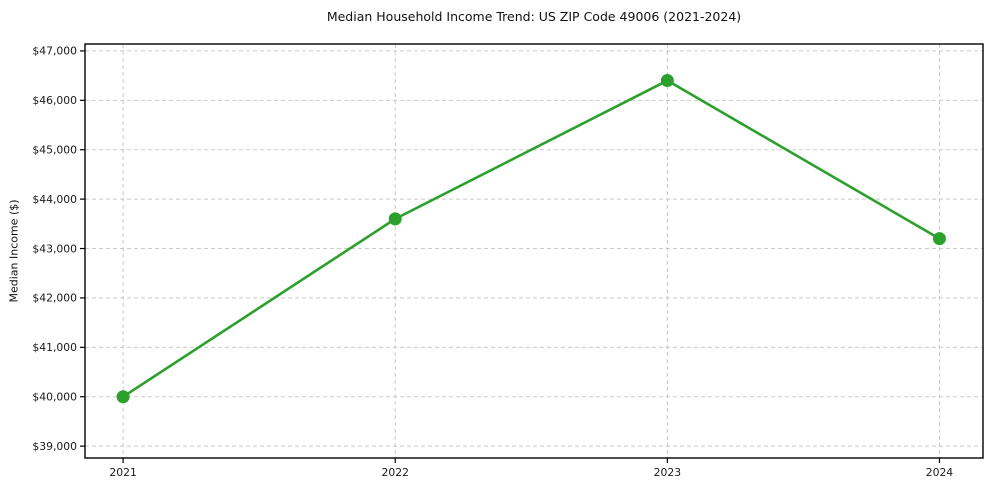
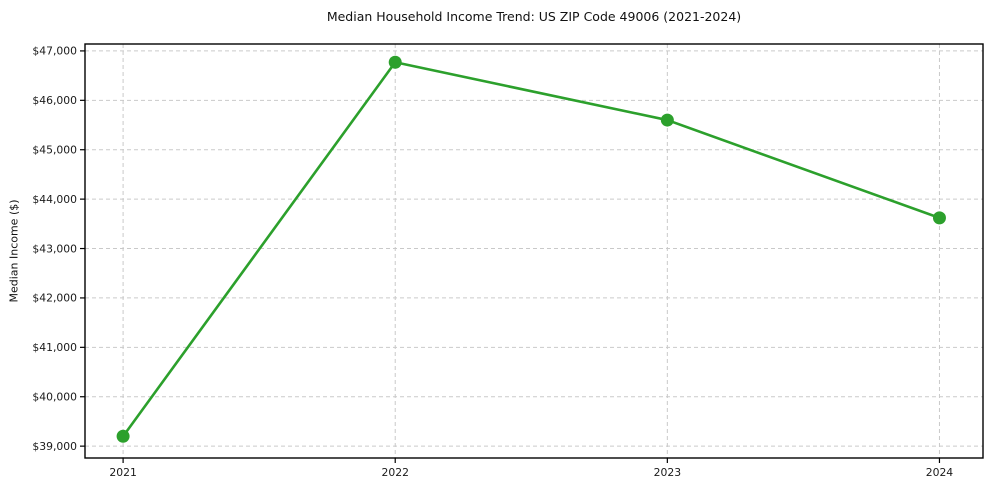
2021: $40000 -> $39200
2022: $43600 -> $46800
2023: $46400 -> $45600
2024: $43200 -> $43600
